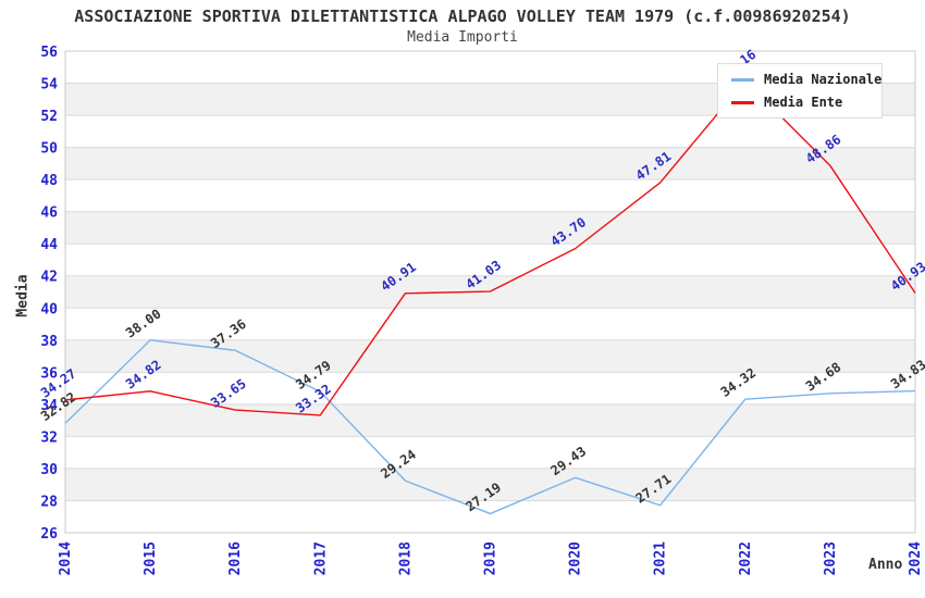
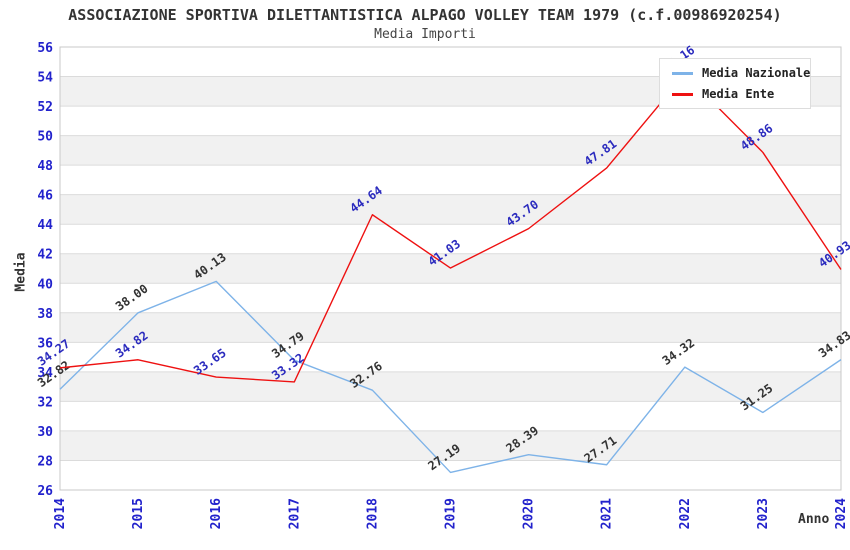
Media Nazionale/2016: 37.36 -> 40.13
Media Nazionale/2018: 29.24 -> 32.76
Media Ente/2018: 40.91 -> 44.64
Media Nazionale/2020: 29.43 -> 28.39
Media Nazionale/2023: 34.68 -> 31.25
